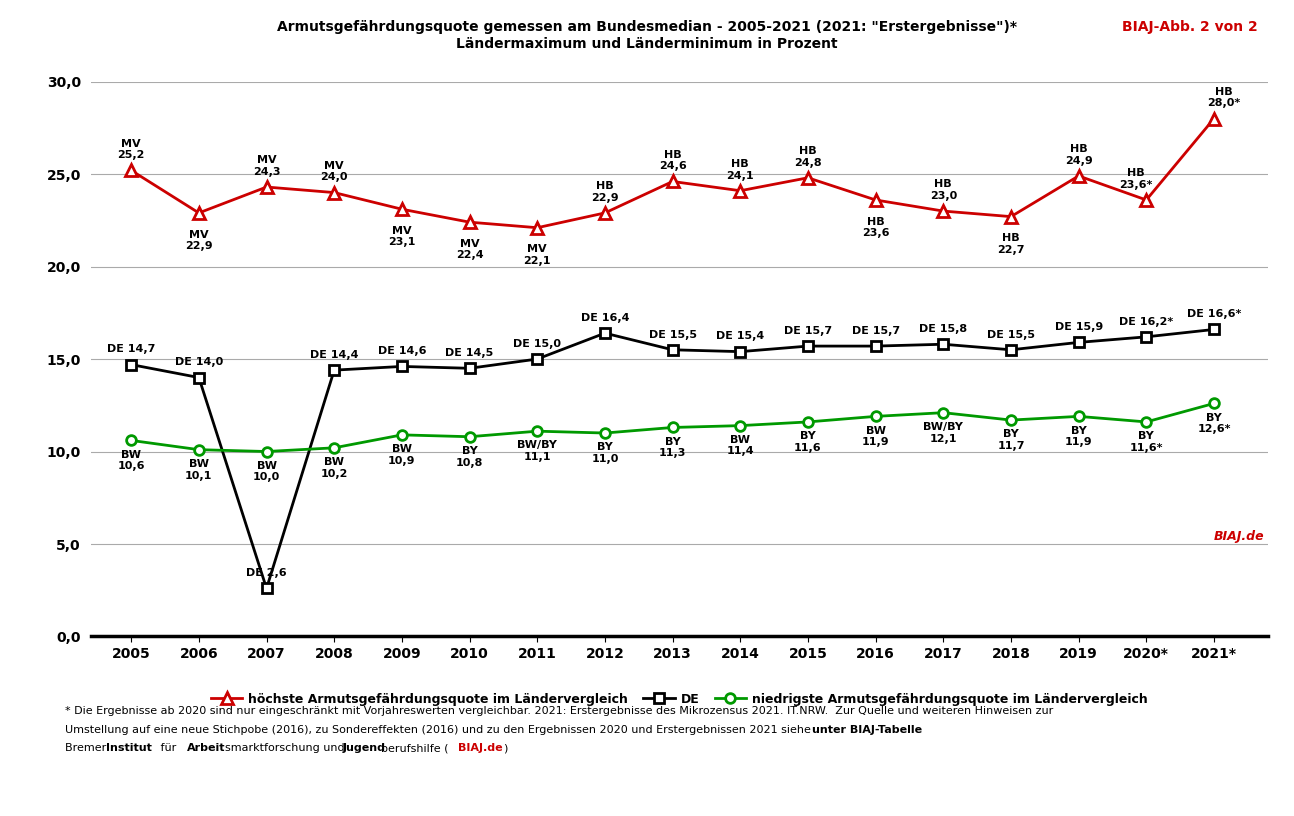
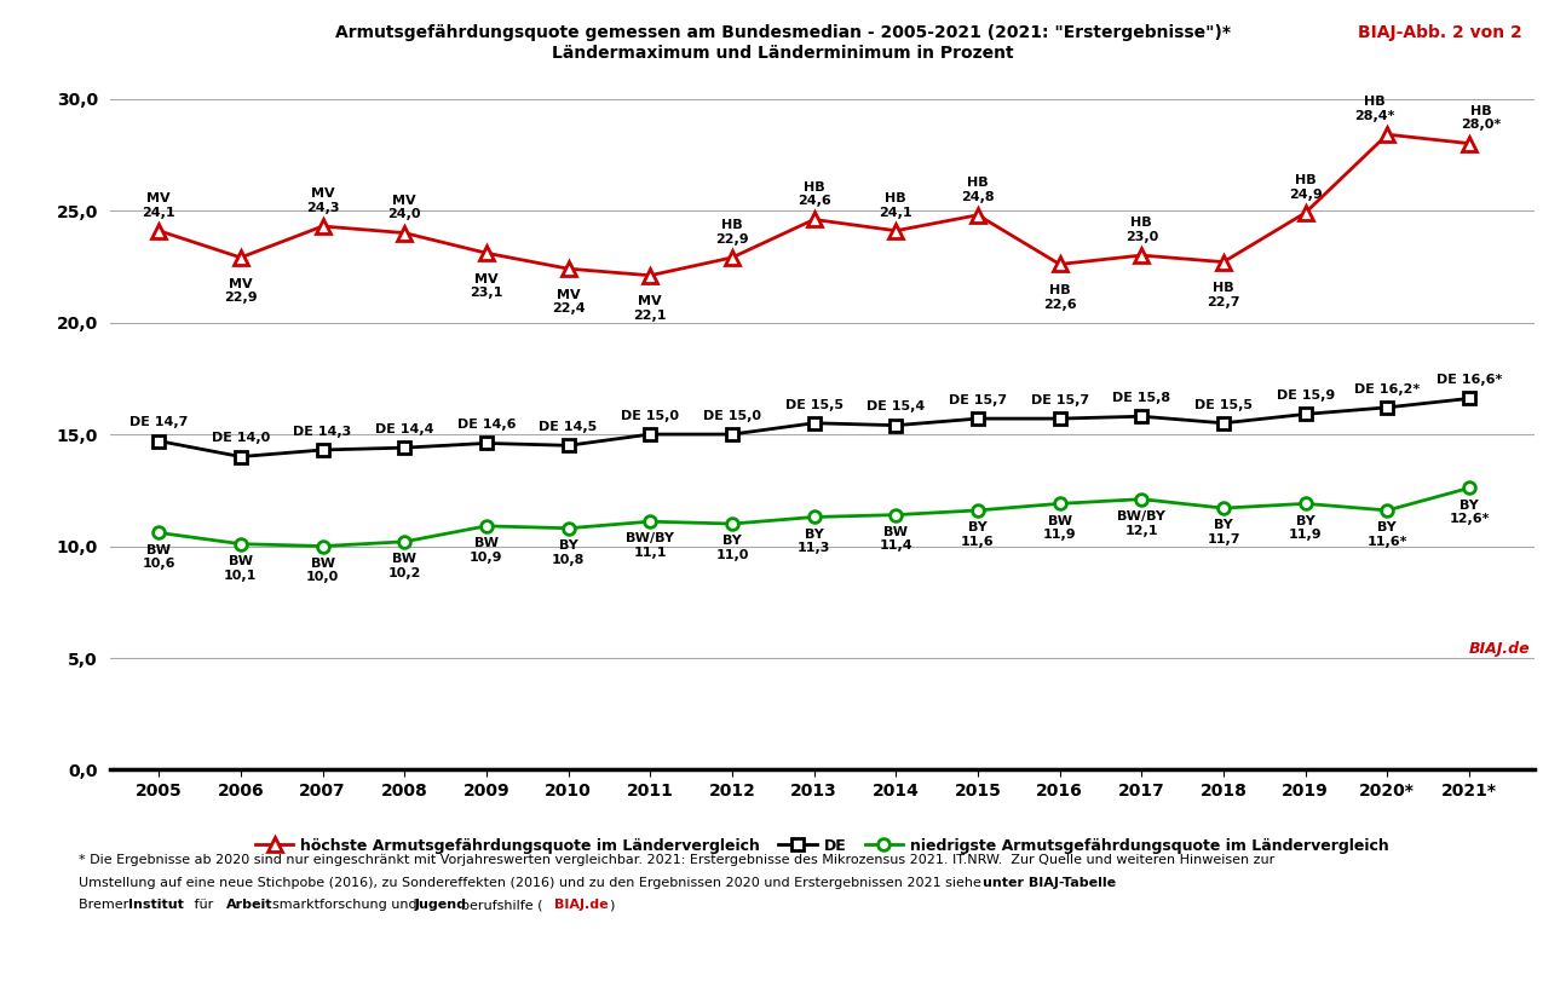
höchste Armutsgefährdungsquote im Ländervergleich/2005: 25,2 -> 24,1
DE/2007: 2,6 -> 14,3
DE/2012: 16,4 -> 15,0
höchste Armutsgefährdungsquote im Ländervergleich/2016: 23,6 -> 22,6
höchste Armutsgefährdungsquote im Ländervergleich/2020*: 23,6* -> 28,4*
